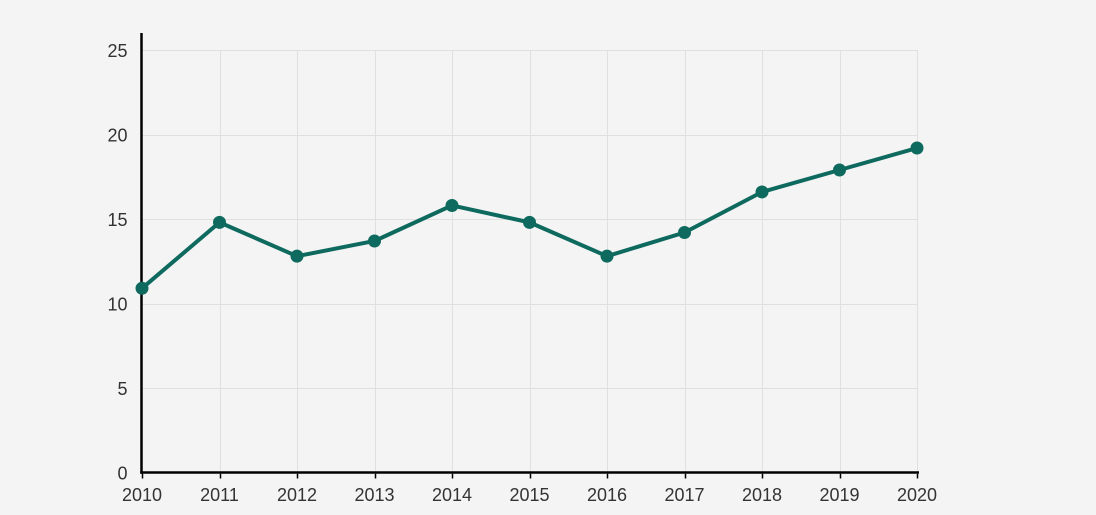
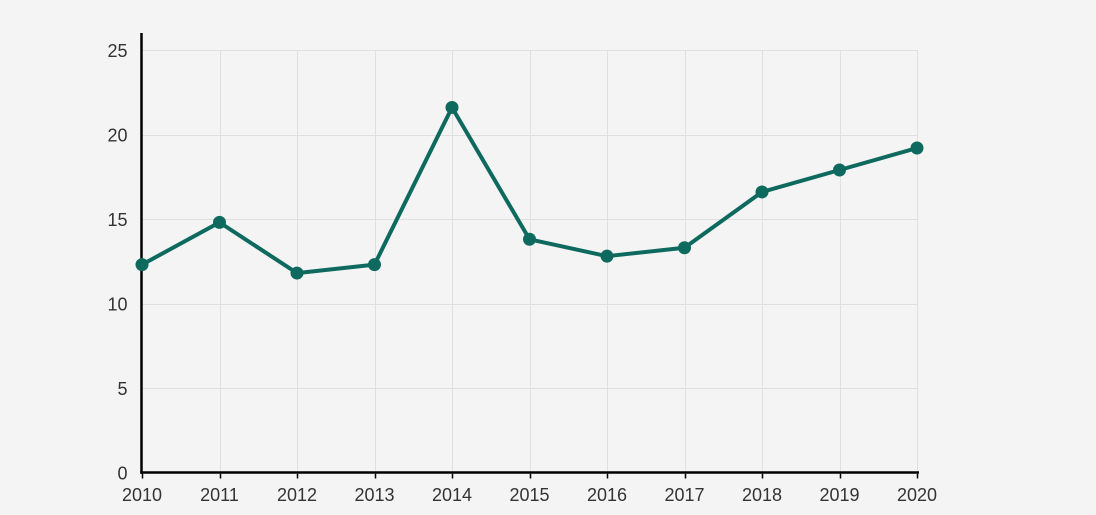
2010: 10.9 -> 12.3
2012: 12.8 -> 11.8
2013: 13.7 -> 12.3
2014: 15.8 -> 21.6
2015: 14.8 -> 13.8
2017: 14.2 -> 13.3
